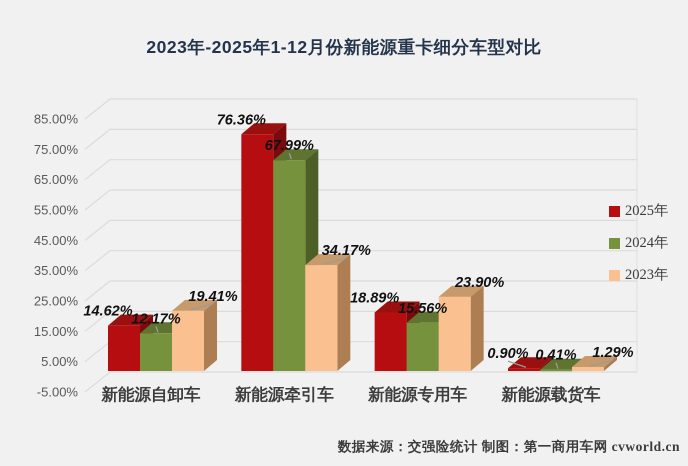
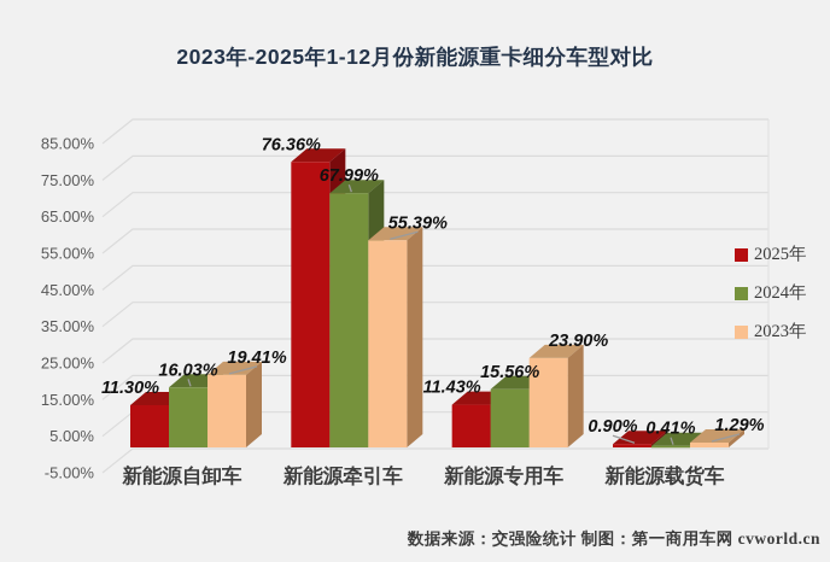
2025年/新能源自卸车: 14.62% -> 11.30%
2024年/新能源自卸车: 12.17% -> 16.03%
2023年/新能源牵引车: 34.17% -> 55.39%
2025年/新能源专用车: 18.89% -> 11.43%
